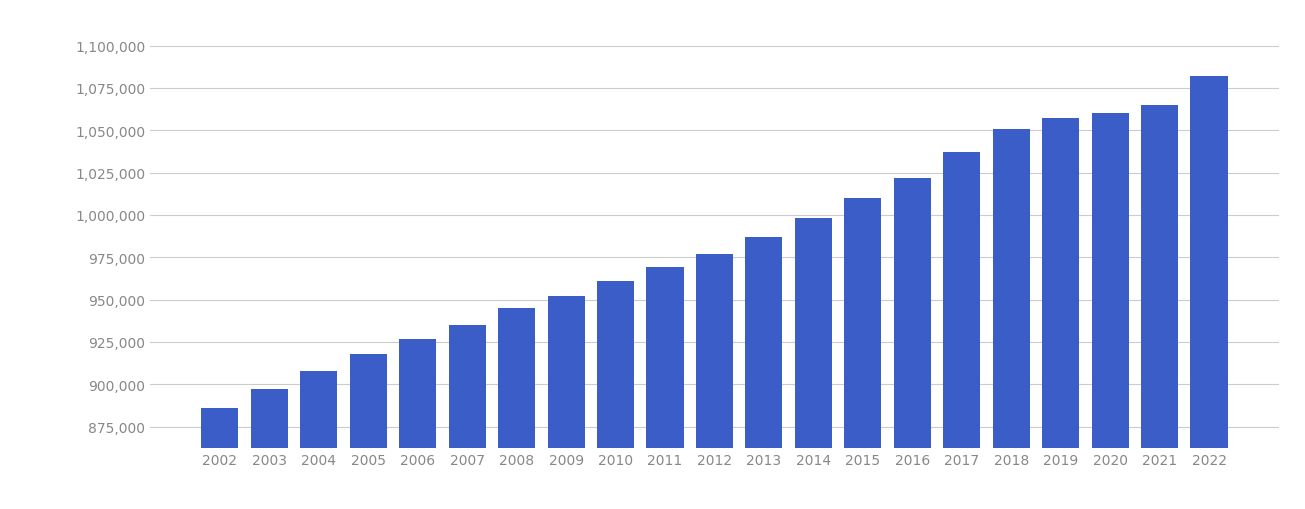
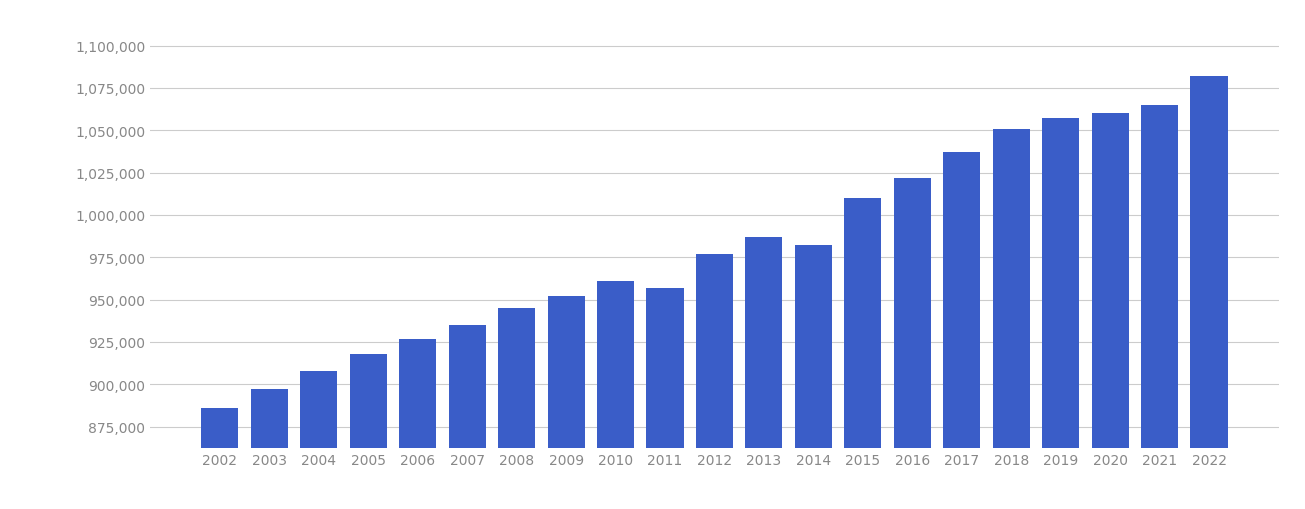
2011: 969,000 -> 957,000
2014: 998,000 -> 982,000
